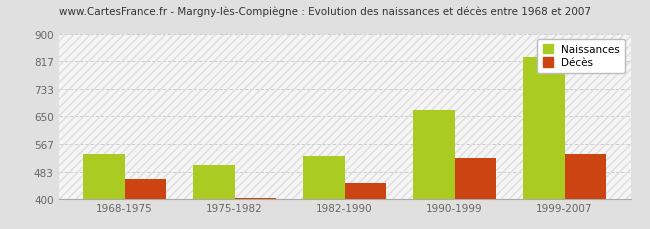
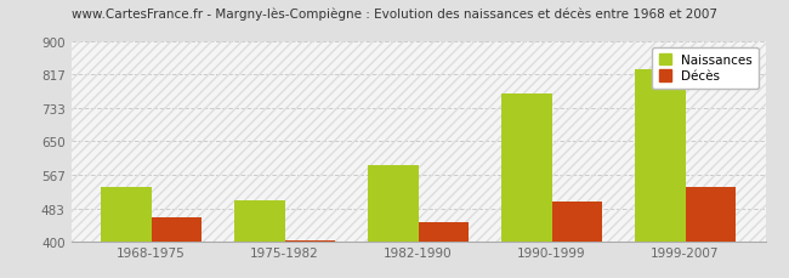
Naissances/1982-1990: 530 -> 592
Naissances/1990-1999: 670 -> 768
Décès/1990-1999: 525 -> 500
